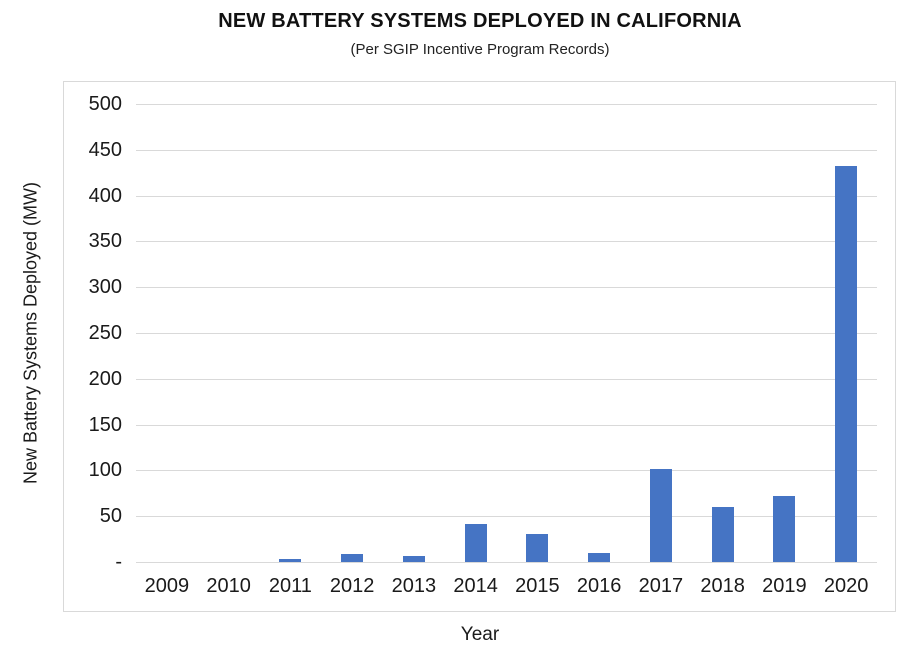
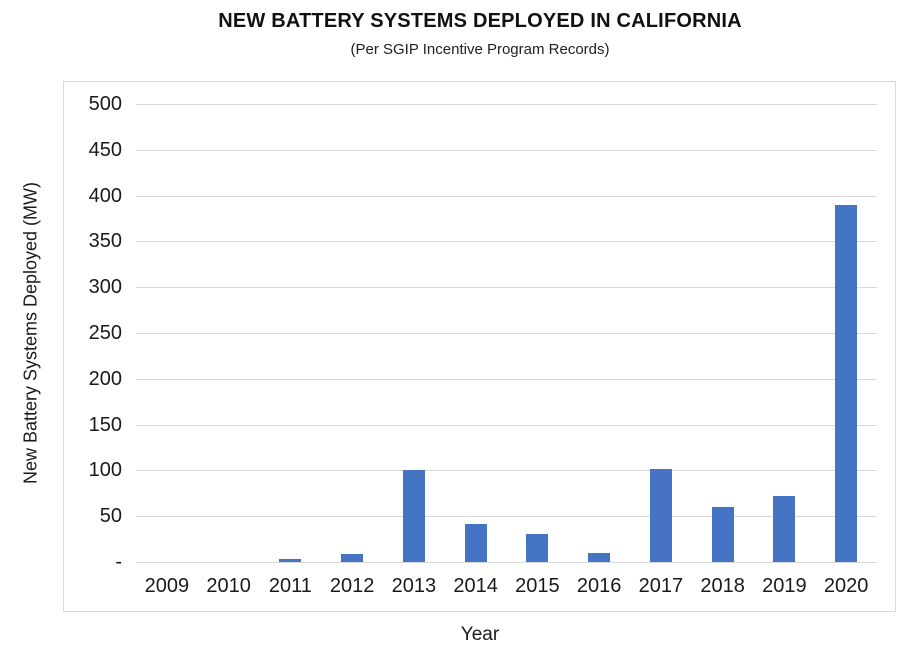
2013: 10 -> 100
2020: 430 -> 390
